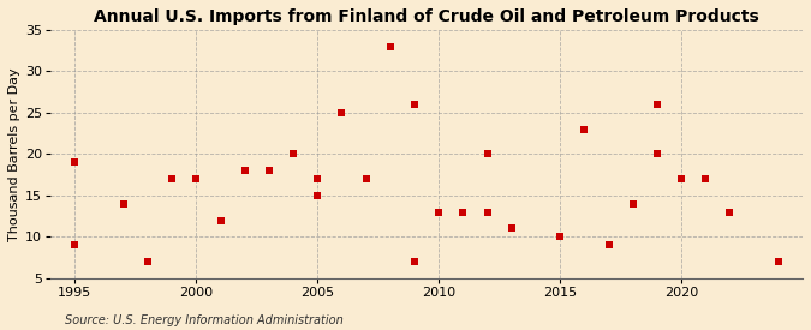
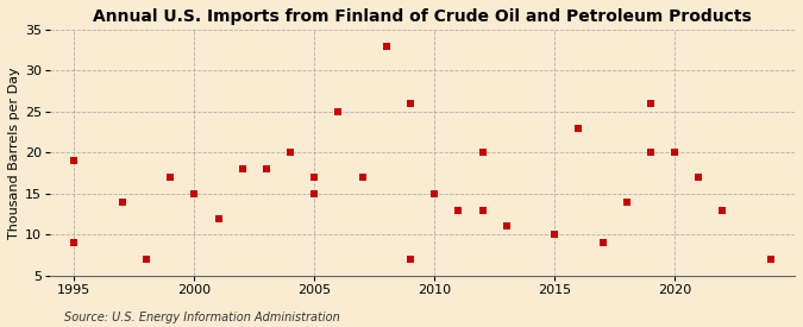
2000: 17 -> 15
2010: 13 -> 15
2020: 17 -> 20
